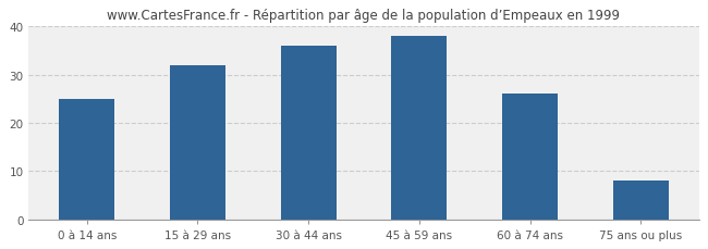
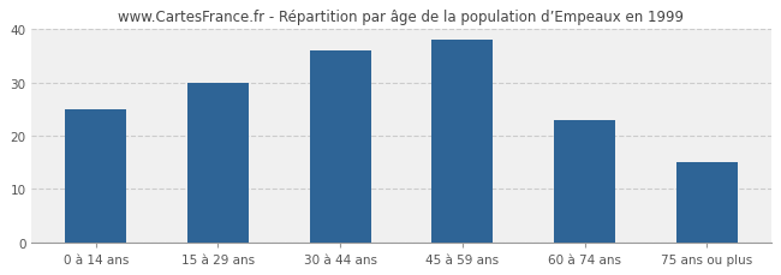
15 à 29 ans: 32 -> 30
60 à 74 ans: 26 -> 23
75 ans ou plus: 8 -> 15
